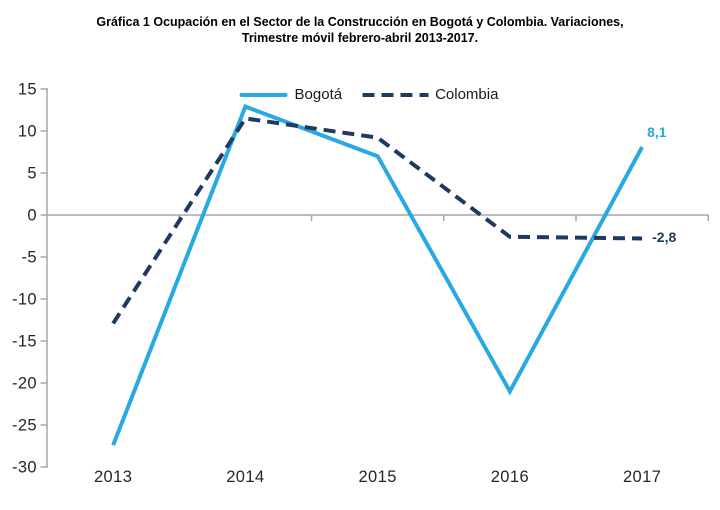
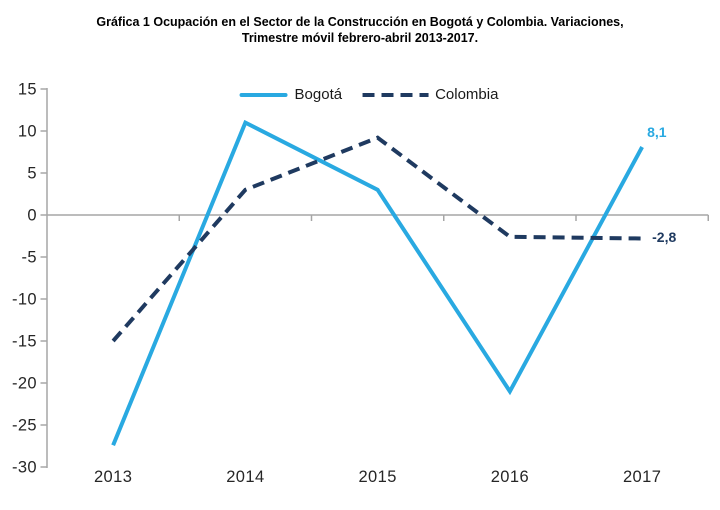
Colombia/2013: -13 -> -15
Bogotá/2014: 13 -> 11
Colombia/2014: 12 -> 3
Bogotá/2015: 7 -> 3
